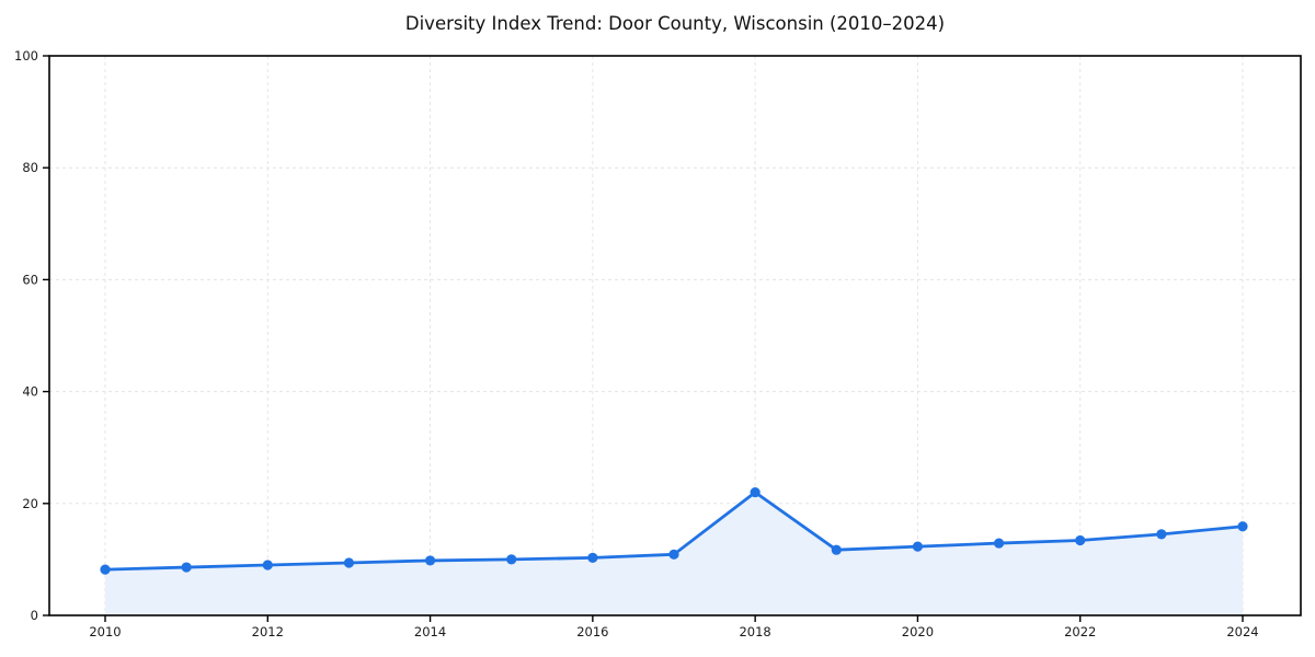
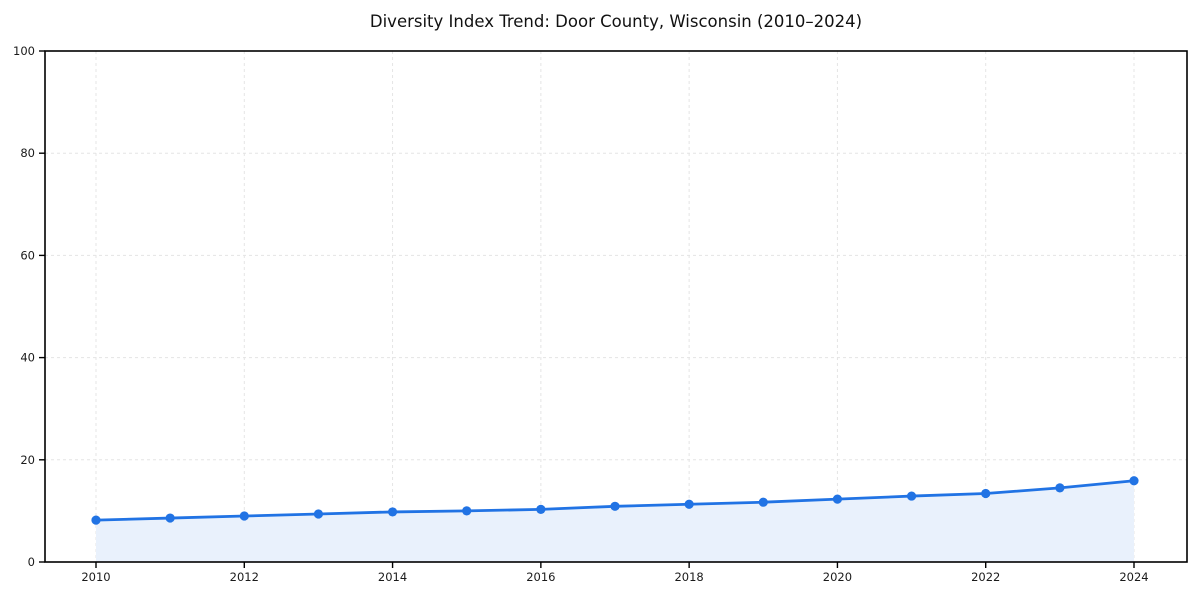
2018: 22 -> 11
